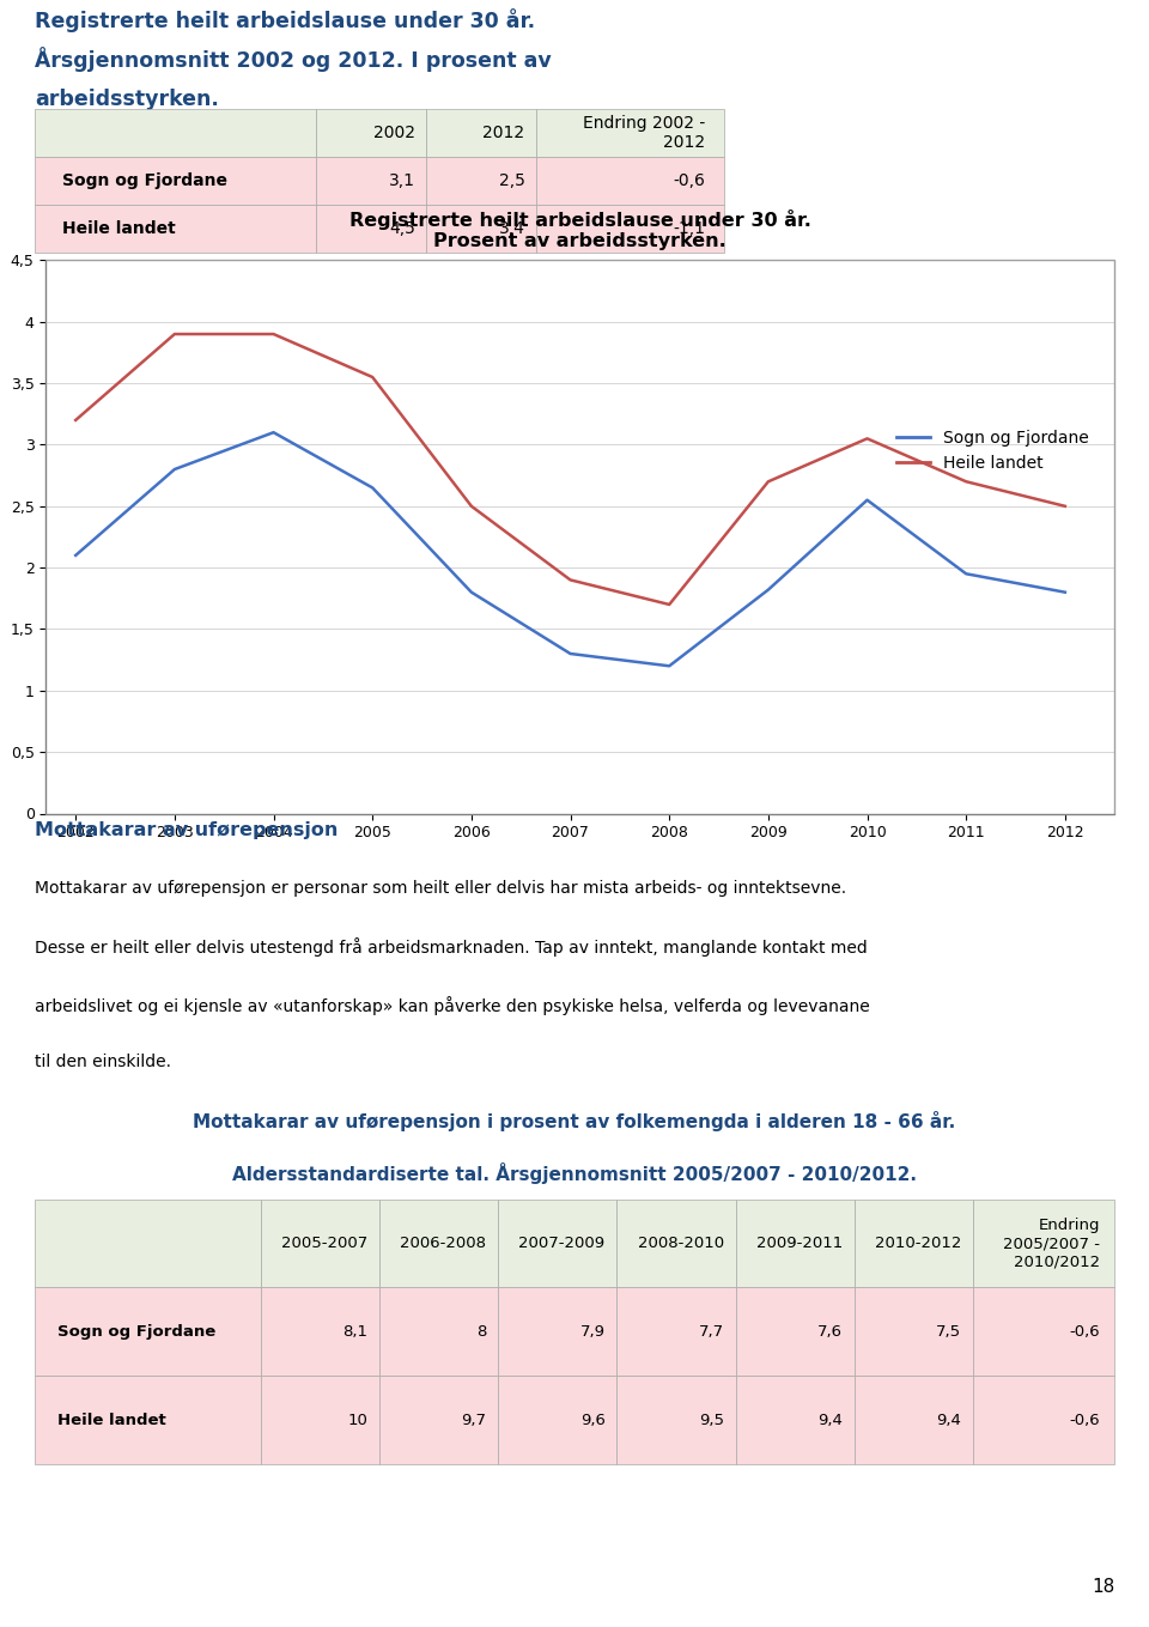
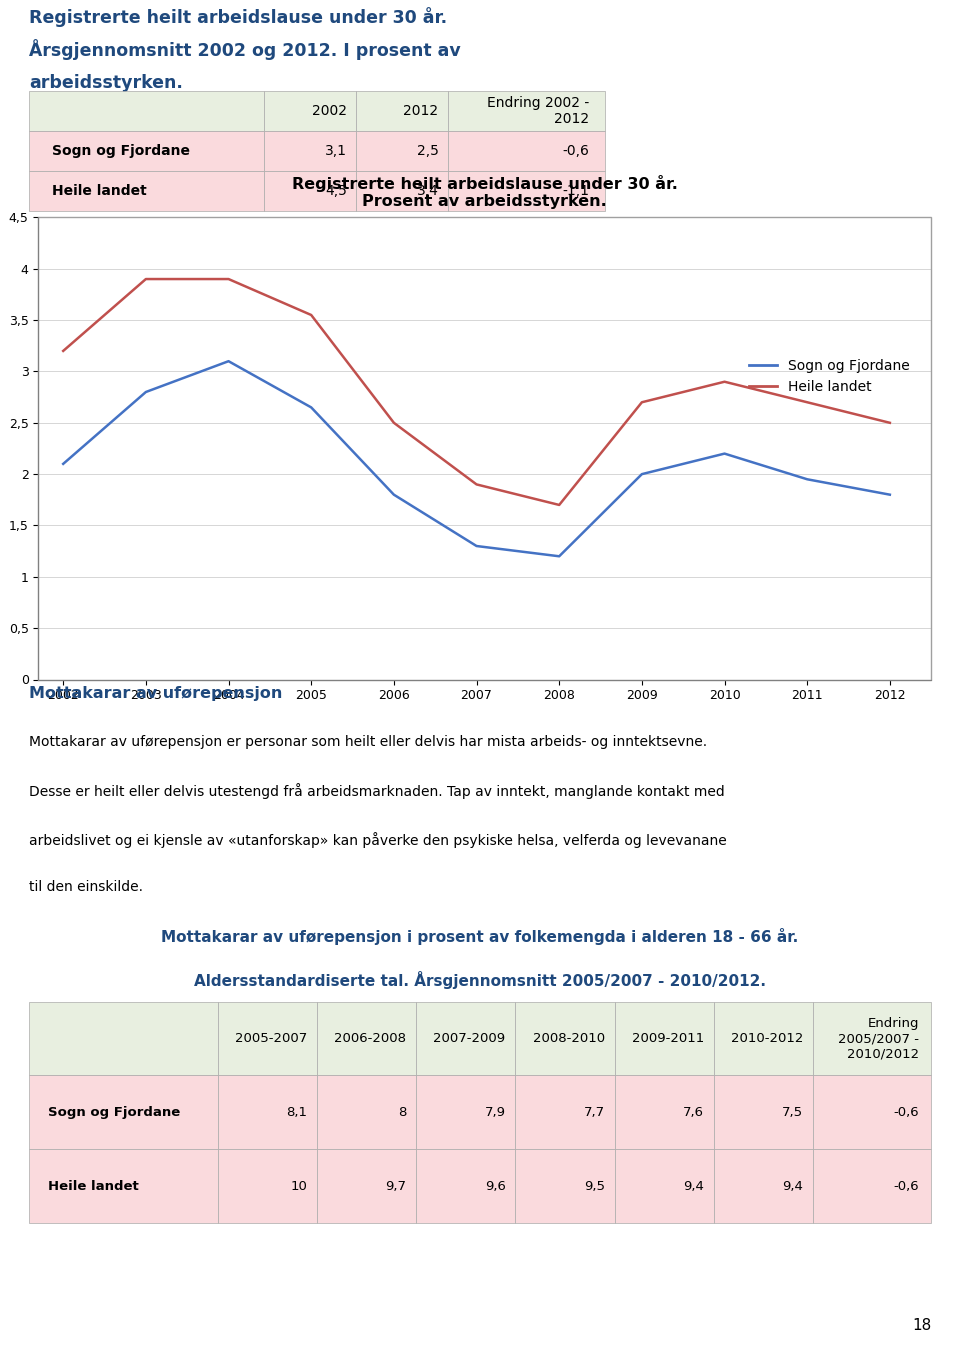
Sogn og Fjordane/2009: 1,82 -> 2,00
Sogn og Fjordane/2010: 2,55 -> 2,20
Heile landet/2010: 3,05 -> 2,90
